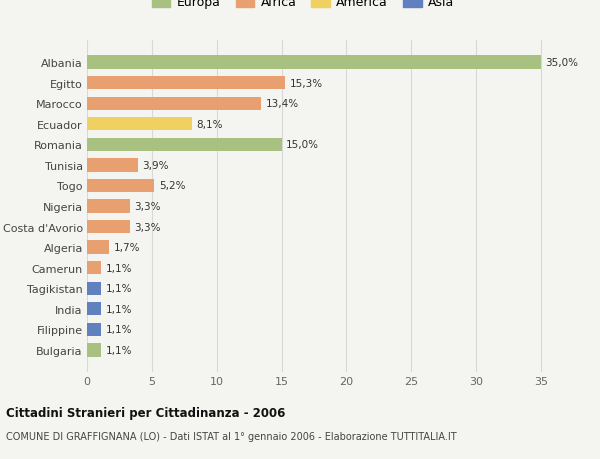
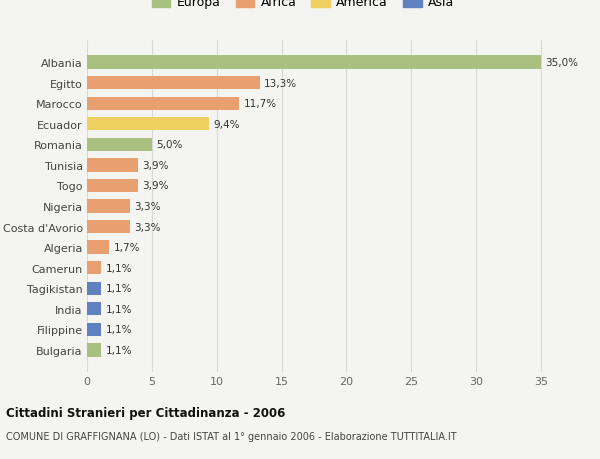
Egitto: 15,3% -> 13,3%
Marocco: 13,4% -> 11,7%
Ecuador: 8,1% -> 9,4%
Romania: 15,0% -> 5,0%
Togo: 5,2% -> 3,9%
